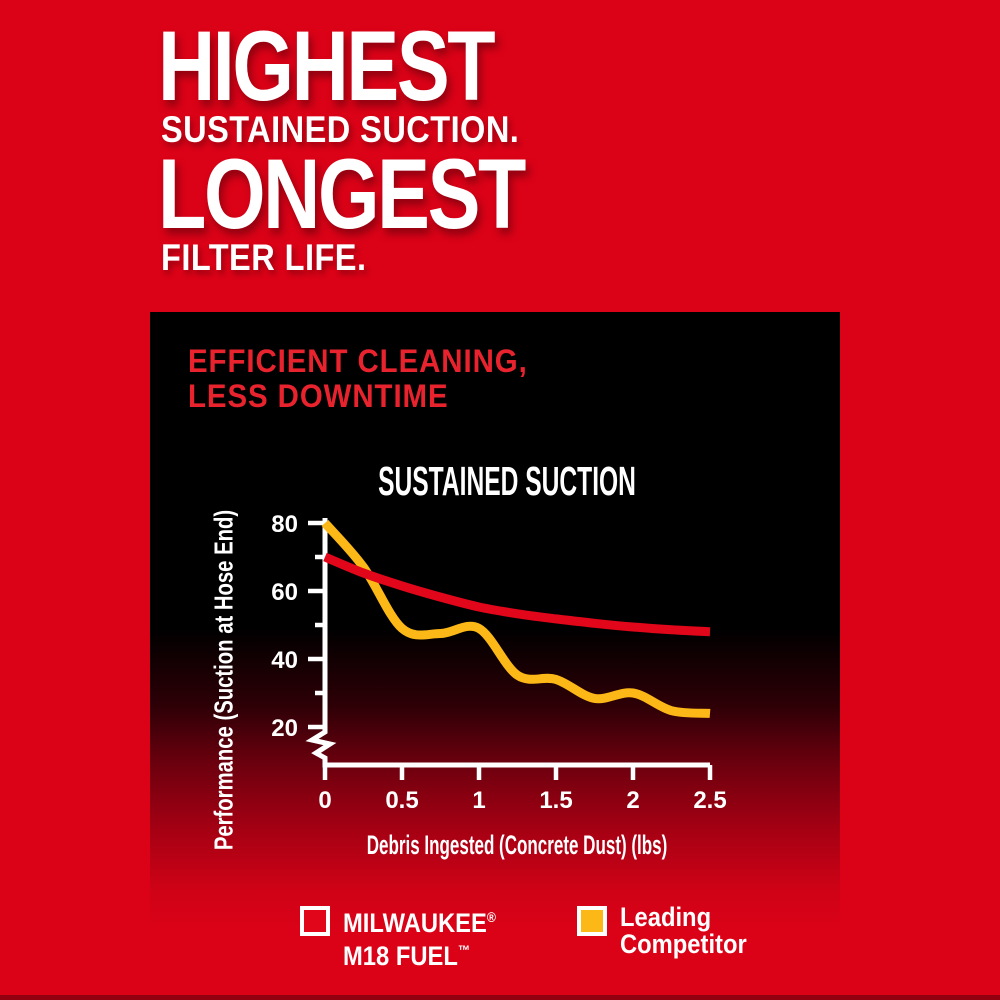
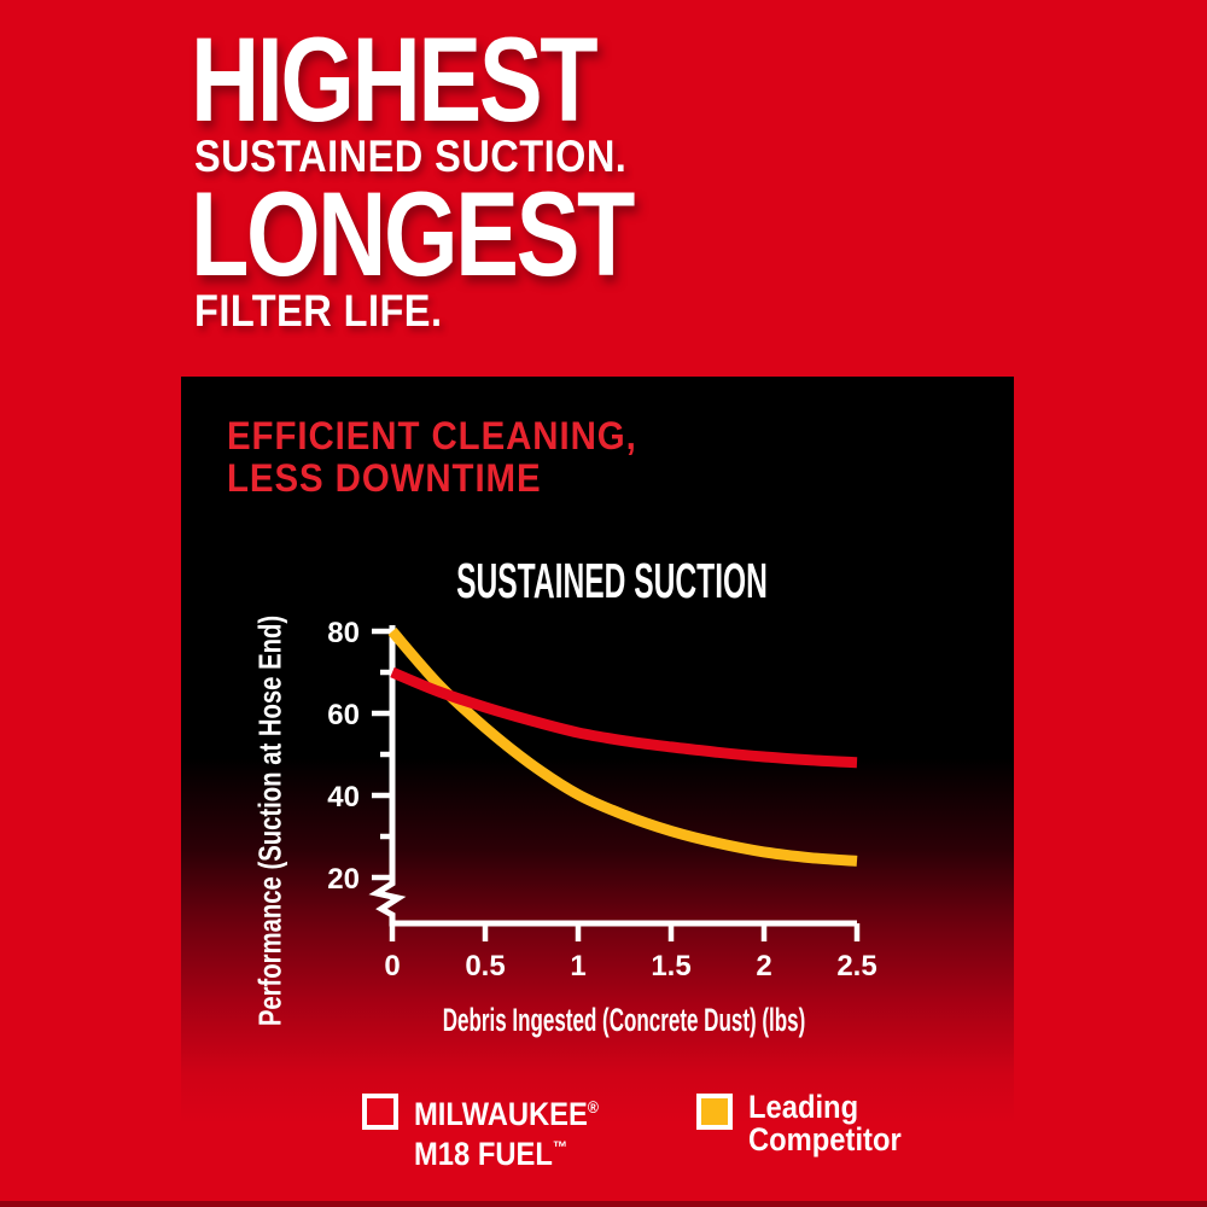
Leading Competitor/0.5: 49 -> 56
Leading Competitor/1: 49 -> 40
Leading Competitor/1.5: 34 -> 31
Leading Competitor/2: 30 -> 26
